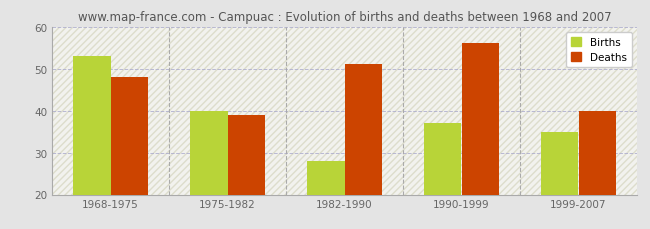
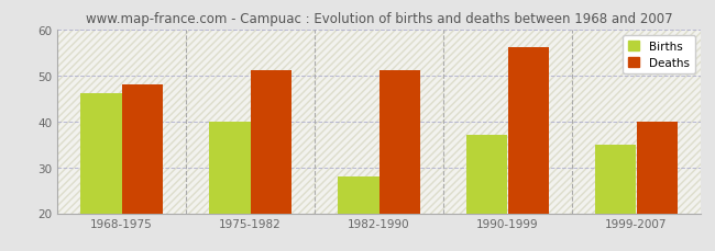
Births/1968-1975: 53 -> 46
Deaths/1975-1982: 39 -> 51
